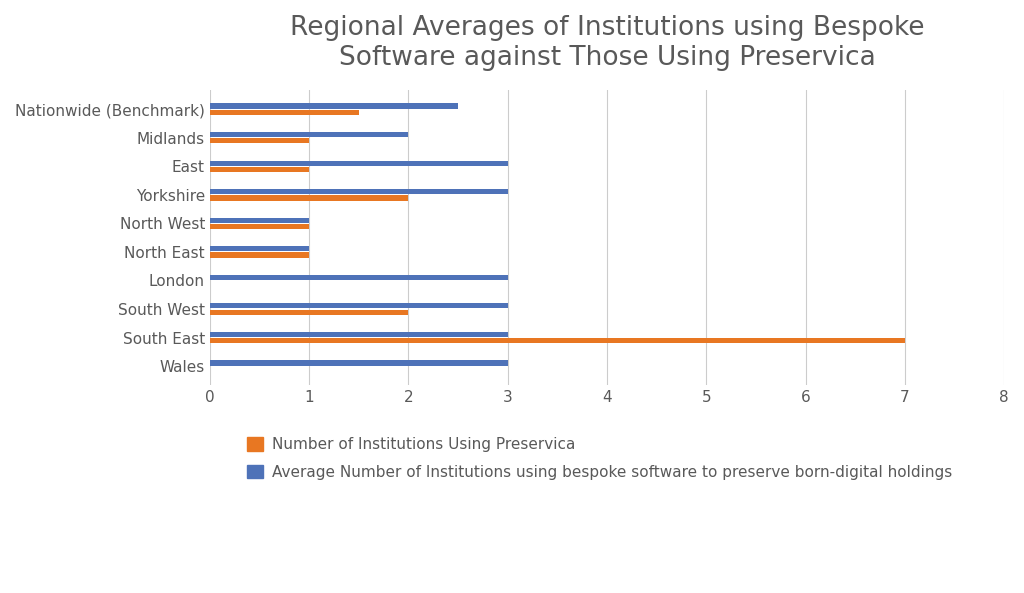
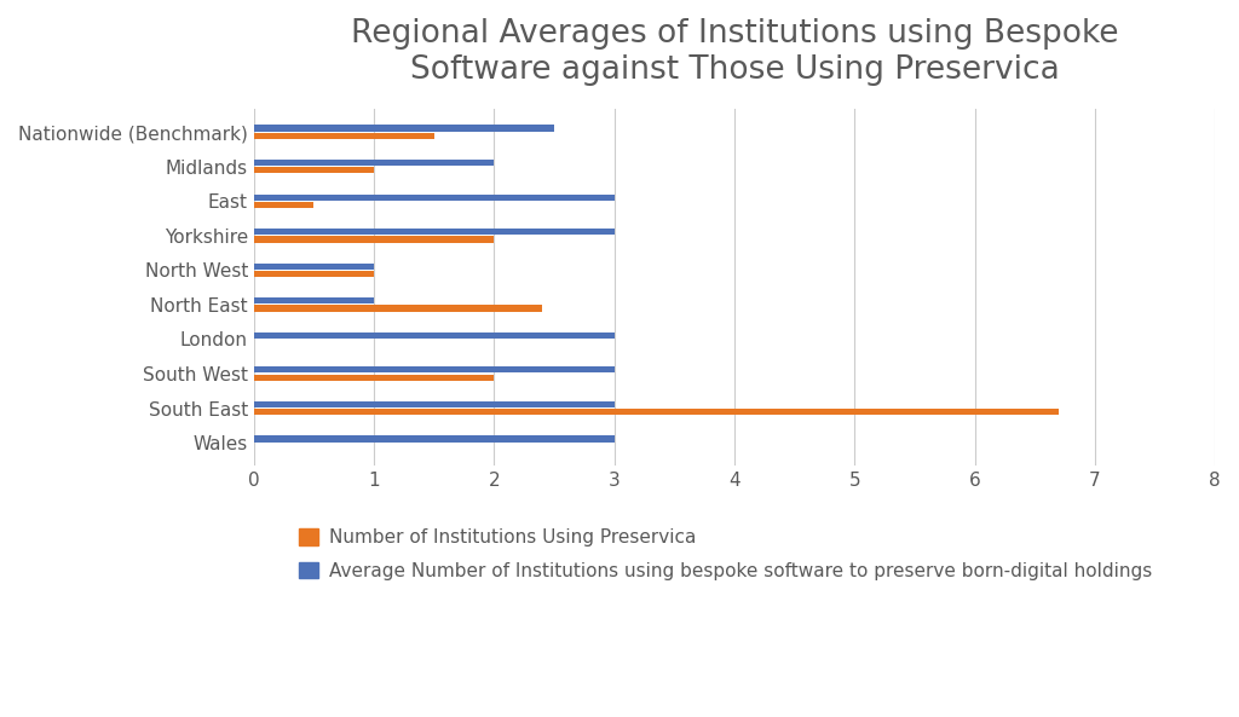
Number of Institutions Using Preservica/East: 1.0 -> 0.5
Number of Institutions Using Preservica/North East: 1.0 -> 2.4
Number of Institutions Using Preservica/South East: 7.0 -> 6.7
